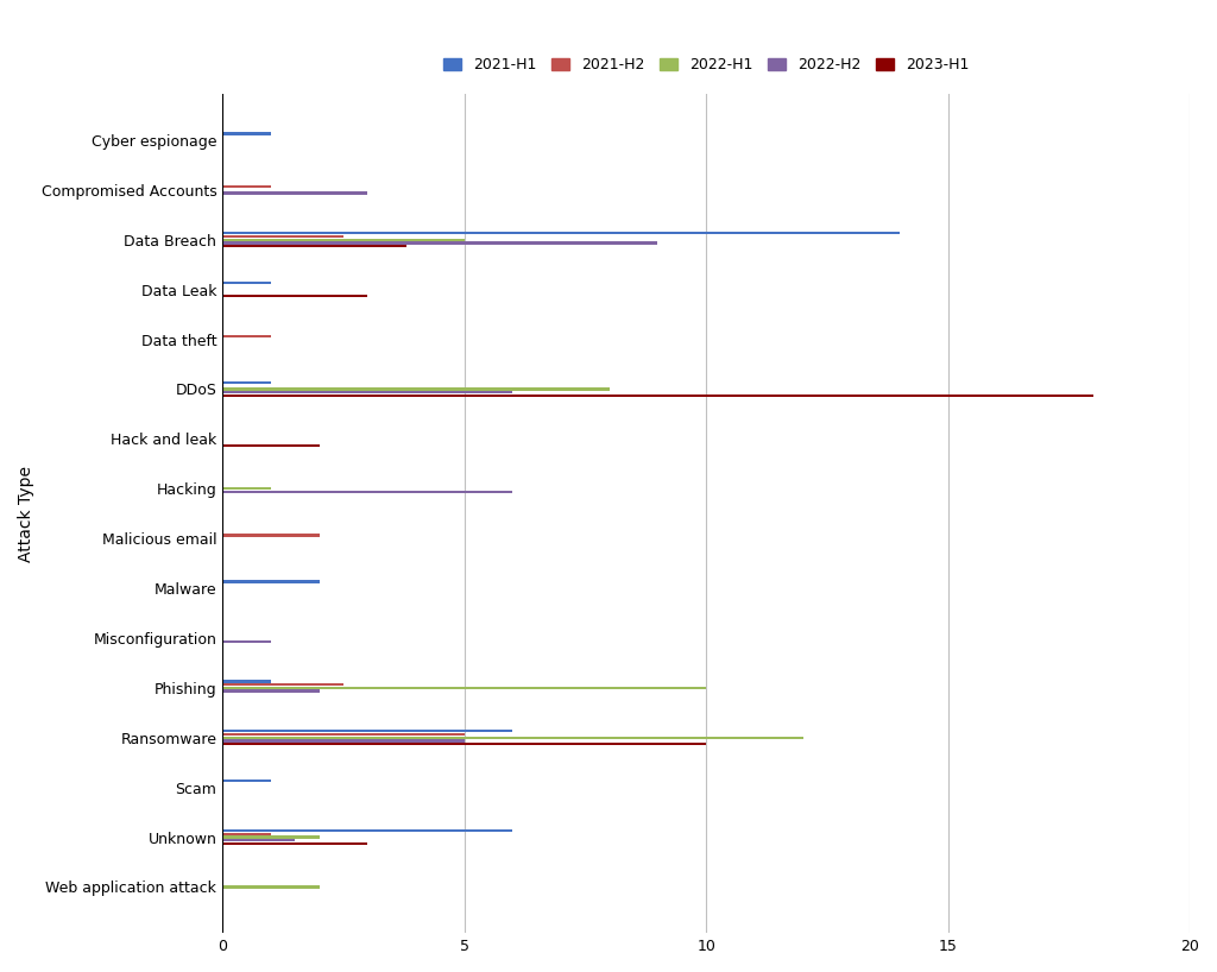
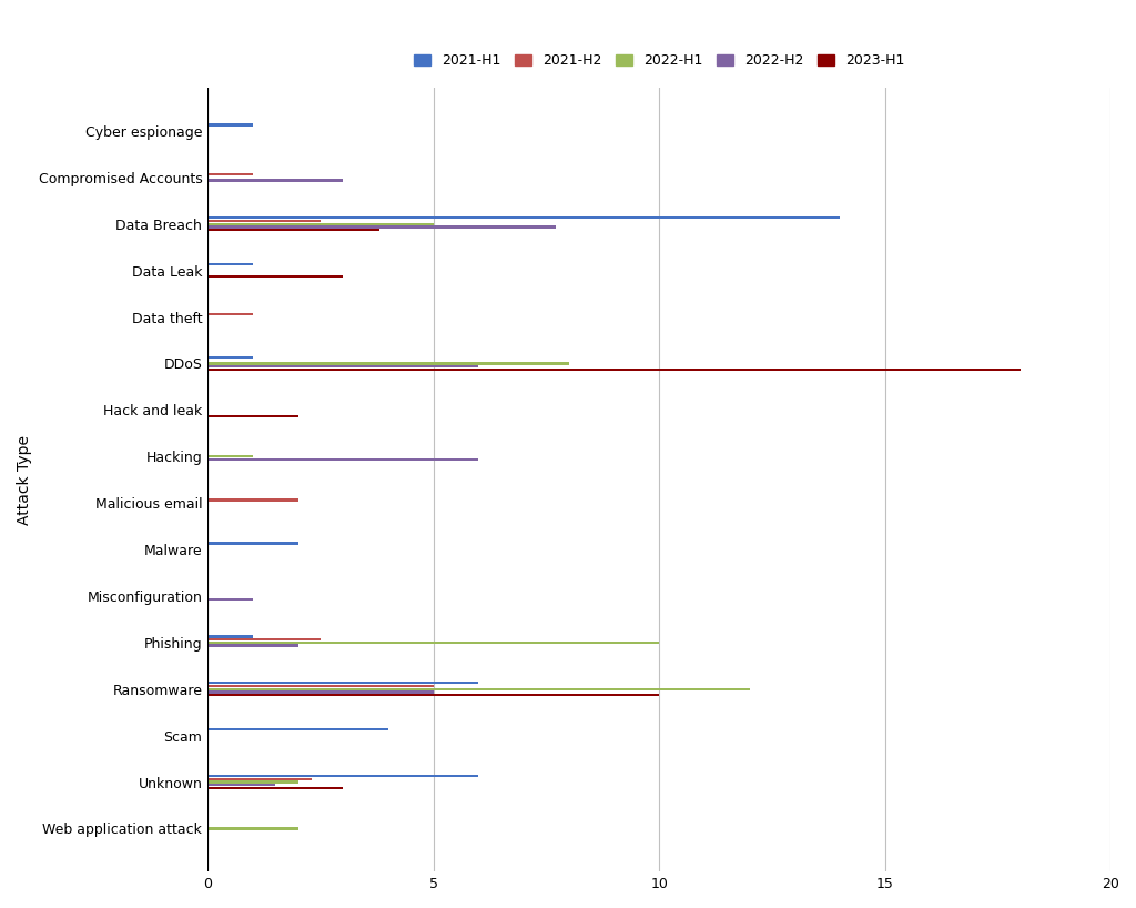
2022-H2/Data Breach: 9.0 -> 7.7
2021-H1/Scam: 1 -> 4
2021-H2/Unknown: 1.0 -> 2.3
